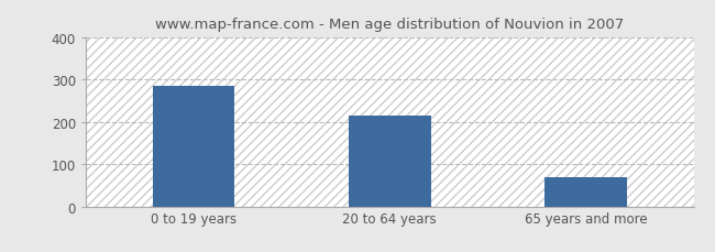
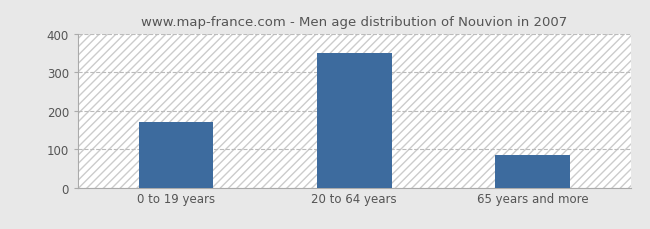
0 to 19 years: 285 -> 170
20 to 64 years: 215 -> 350
65 years and more: 70 -> 85
